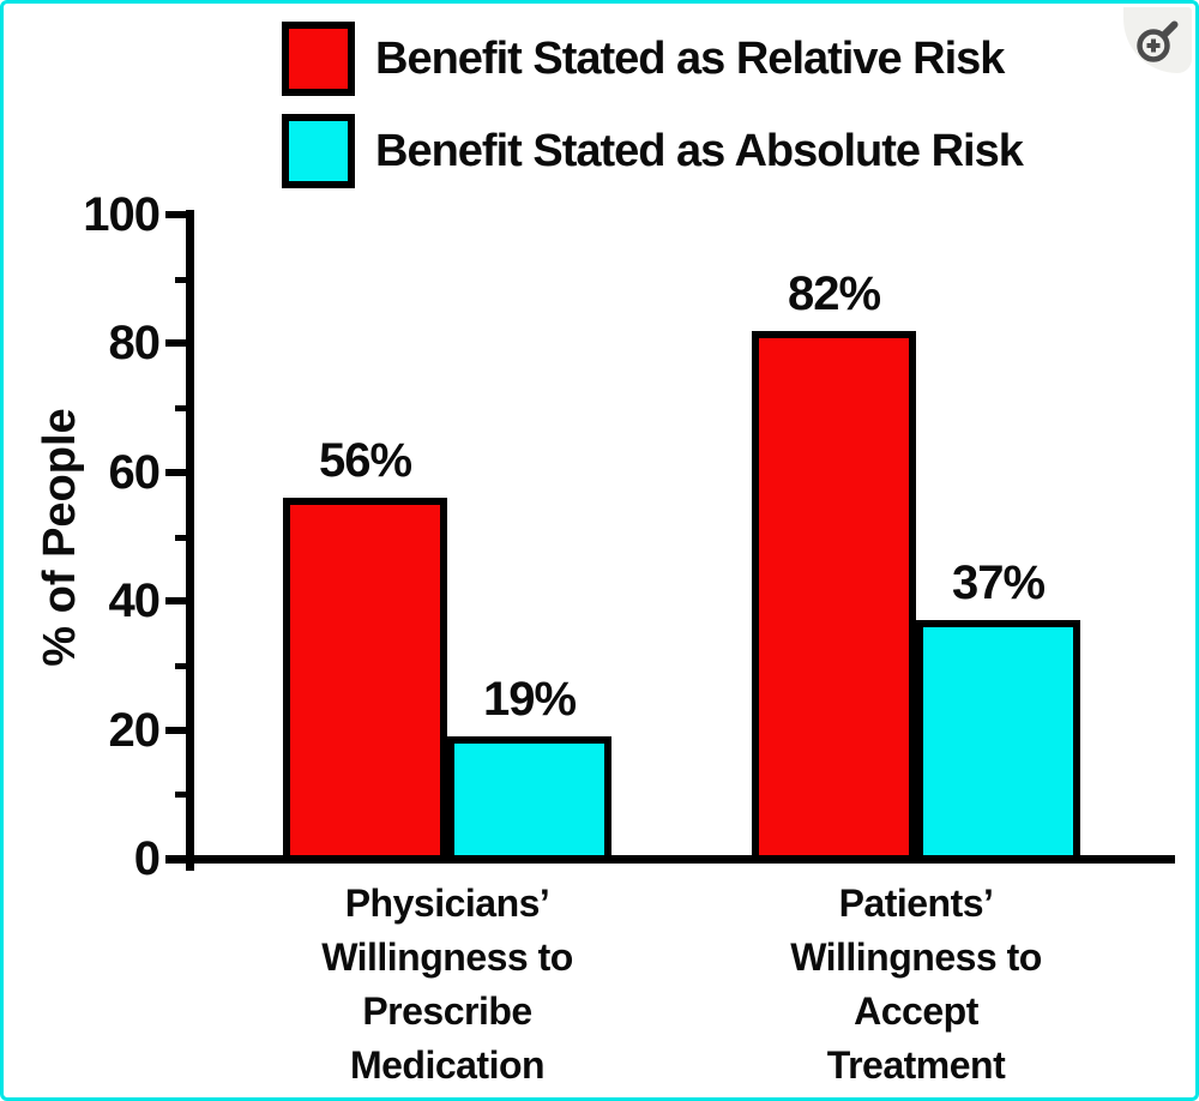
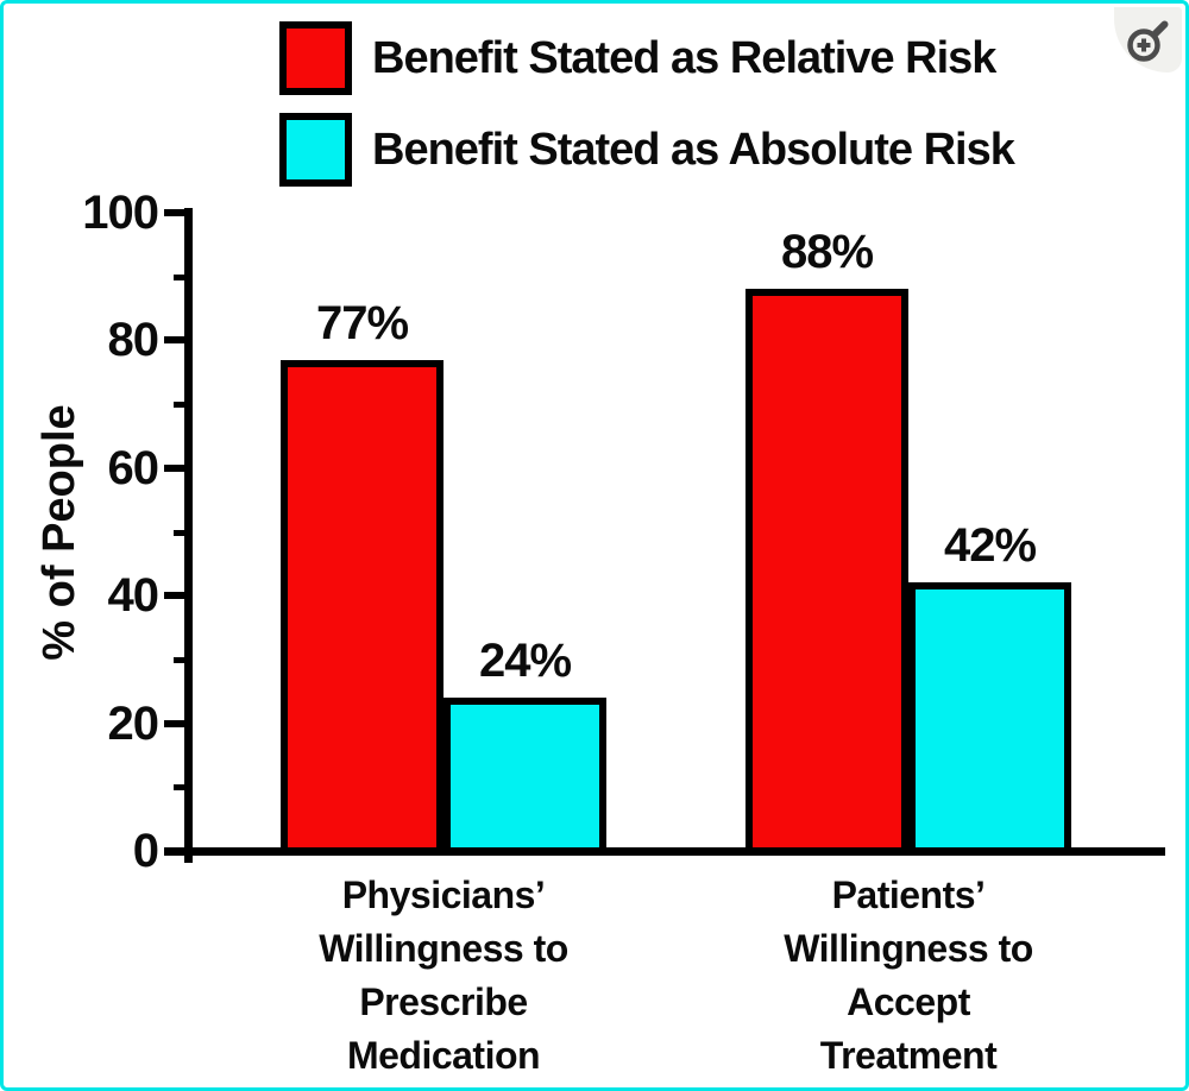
Benefit Stated as Relative Risk/Physicians’ Willingness to Prescribe Medication: 56% -> 77%
Benefit Stated as Absolute Risk/Physicians’ Willingness to Prescribe Medication: 19% -> 24%
Benefit Stated as Relative Risk/Patients’ Willingness to Accept Treatment: 82% -> 88%
Benefit Stated as Absolute Risk/Patients’ Willingness to Accept Treatment: 37% -> 42%
